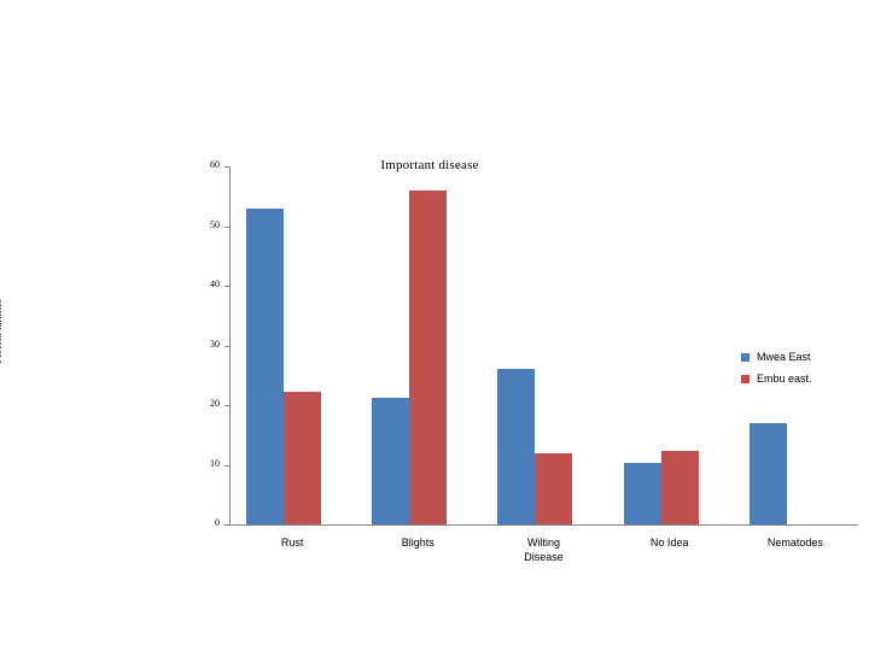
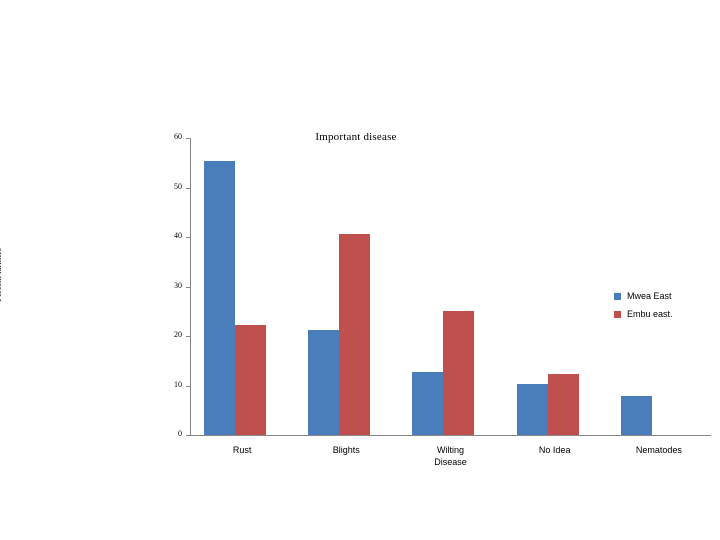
Mwea East/Rust: 53 -> 55
Embu east./Blights: 56 -> 41
Mwea East/Wilting Disease: 26 -> 13
Embu east./Wilting Disease: 12 -> 25
Mwea East/Nematodes: 17 -> 8
